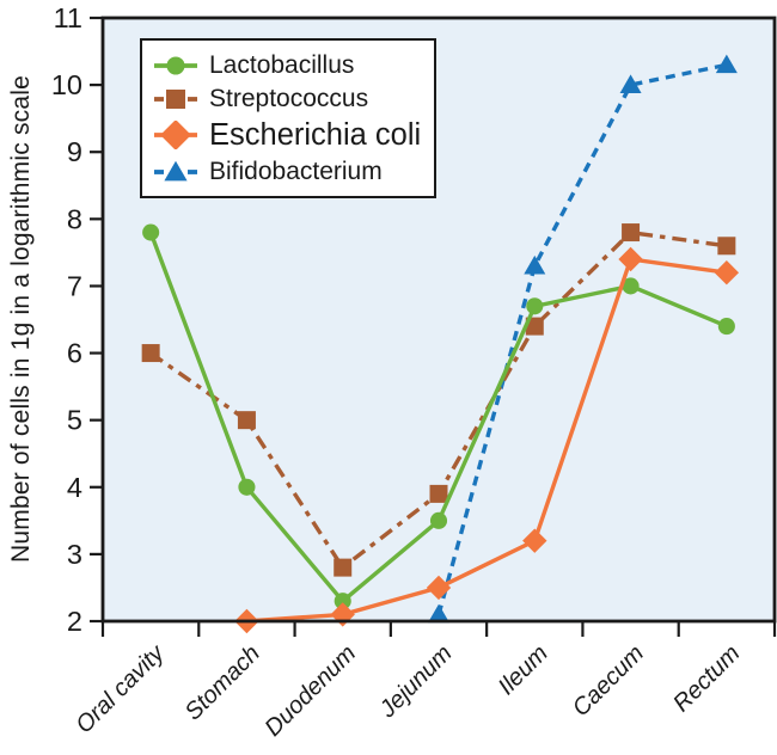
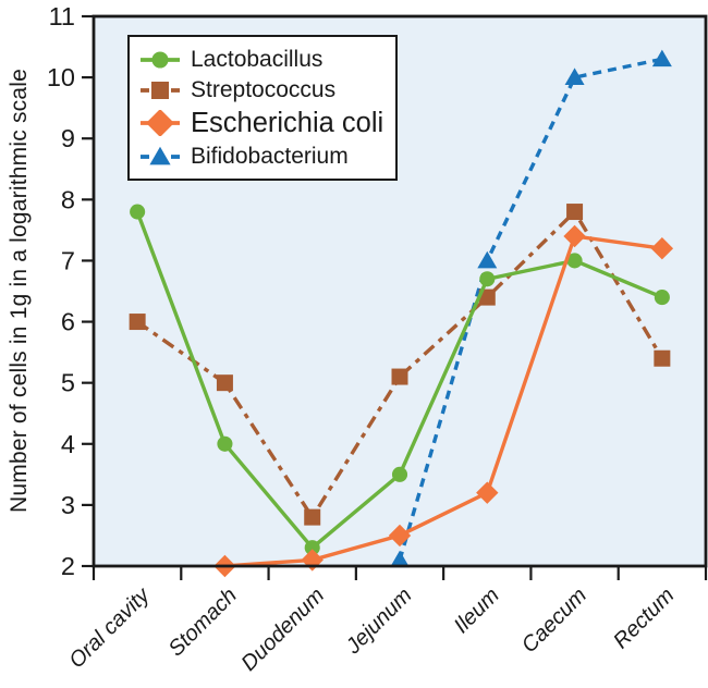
Streptococcus/Jejunum: 3.9 -> 5.1
Bifidobacterium/Ileum: 7.3 -> 7.0
Streptococcus/Rectum: 7.6 -> 5.4
